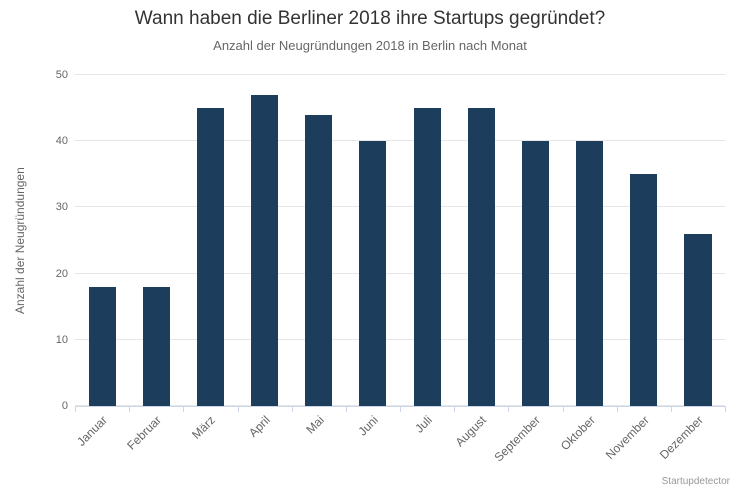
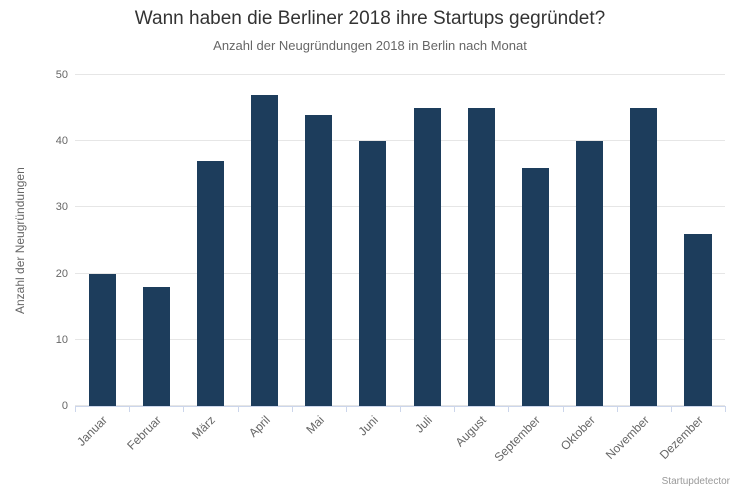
Januar: 18 -> 20
März: 45 -> 37
September: 40 -> 36
November: 35 -> 45
